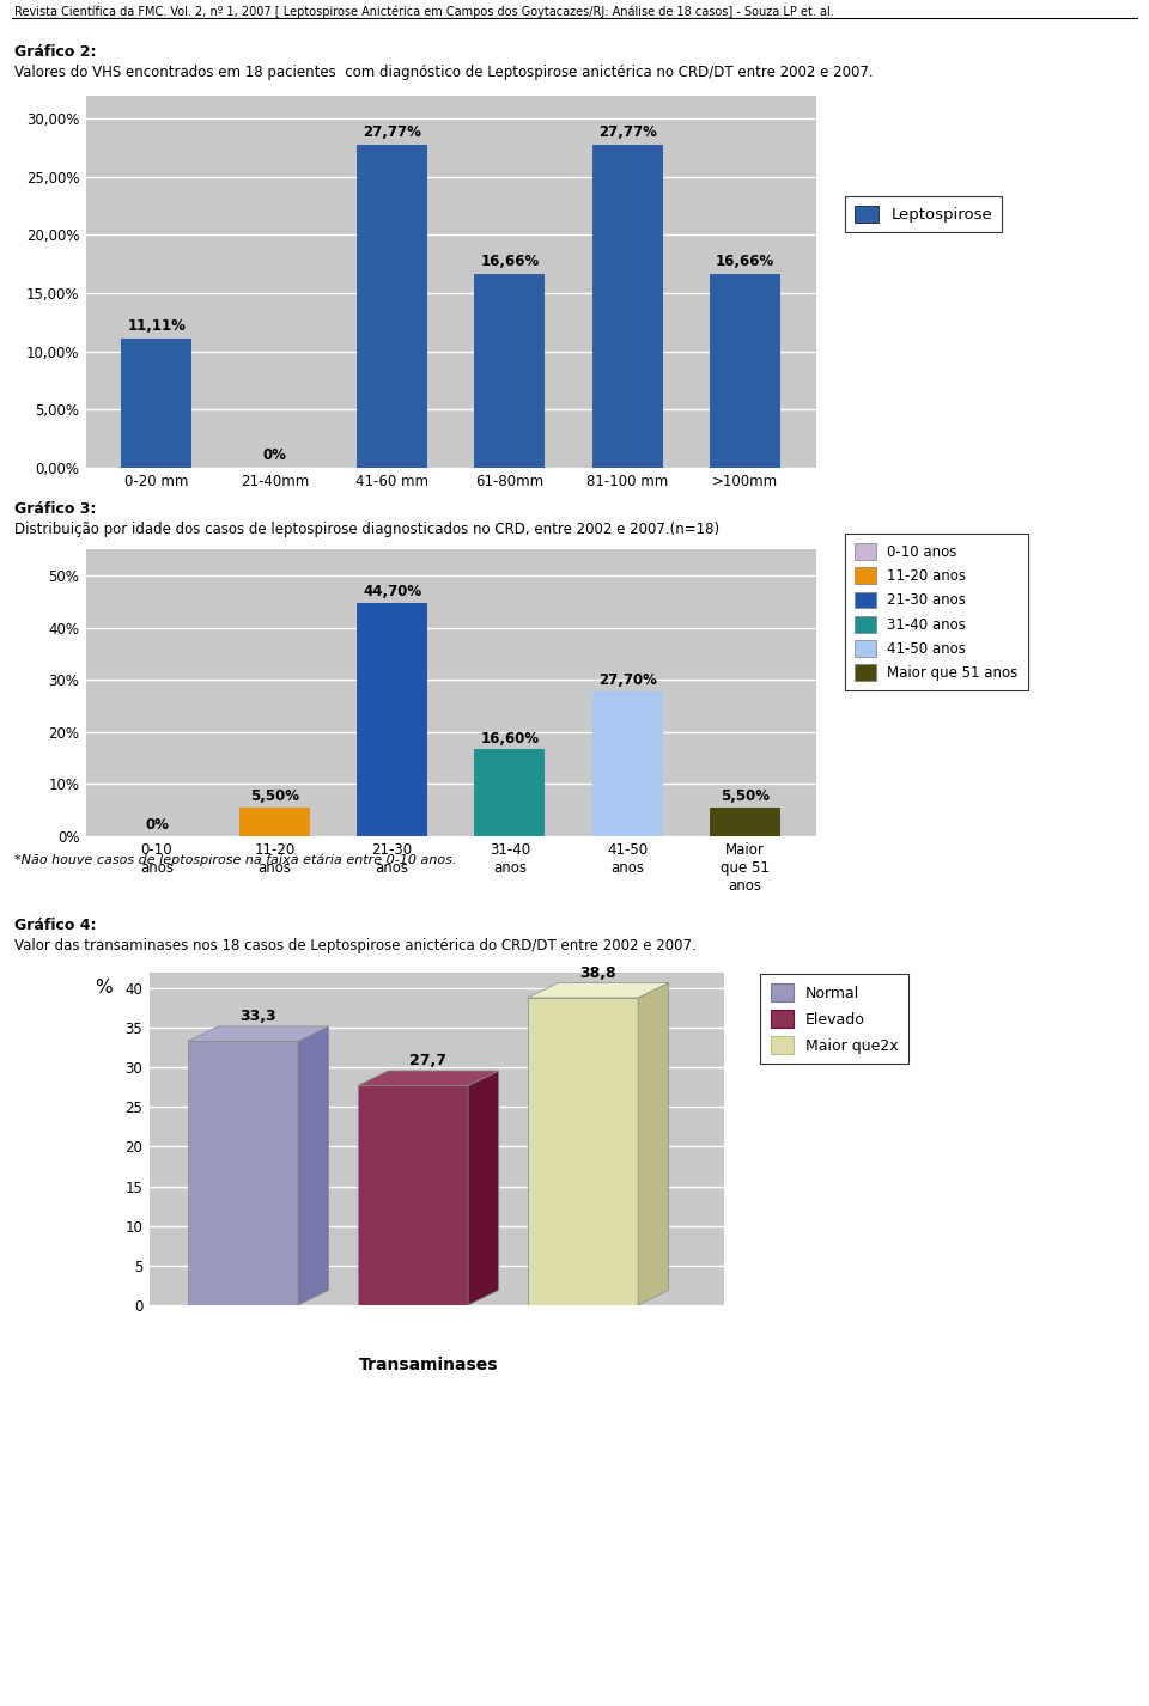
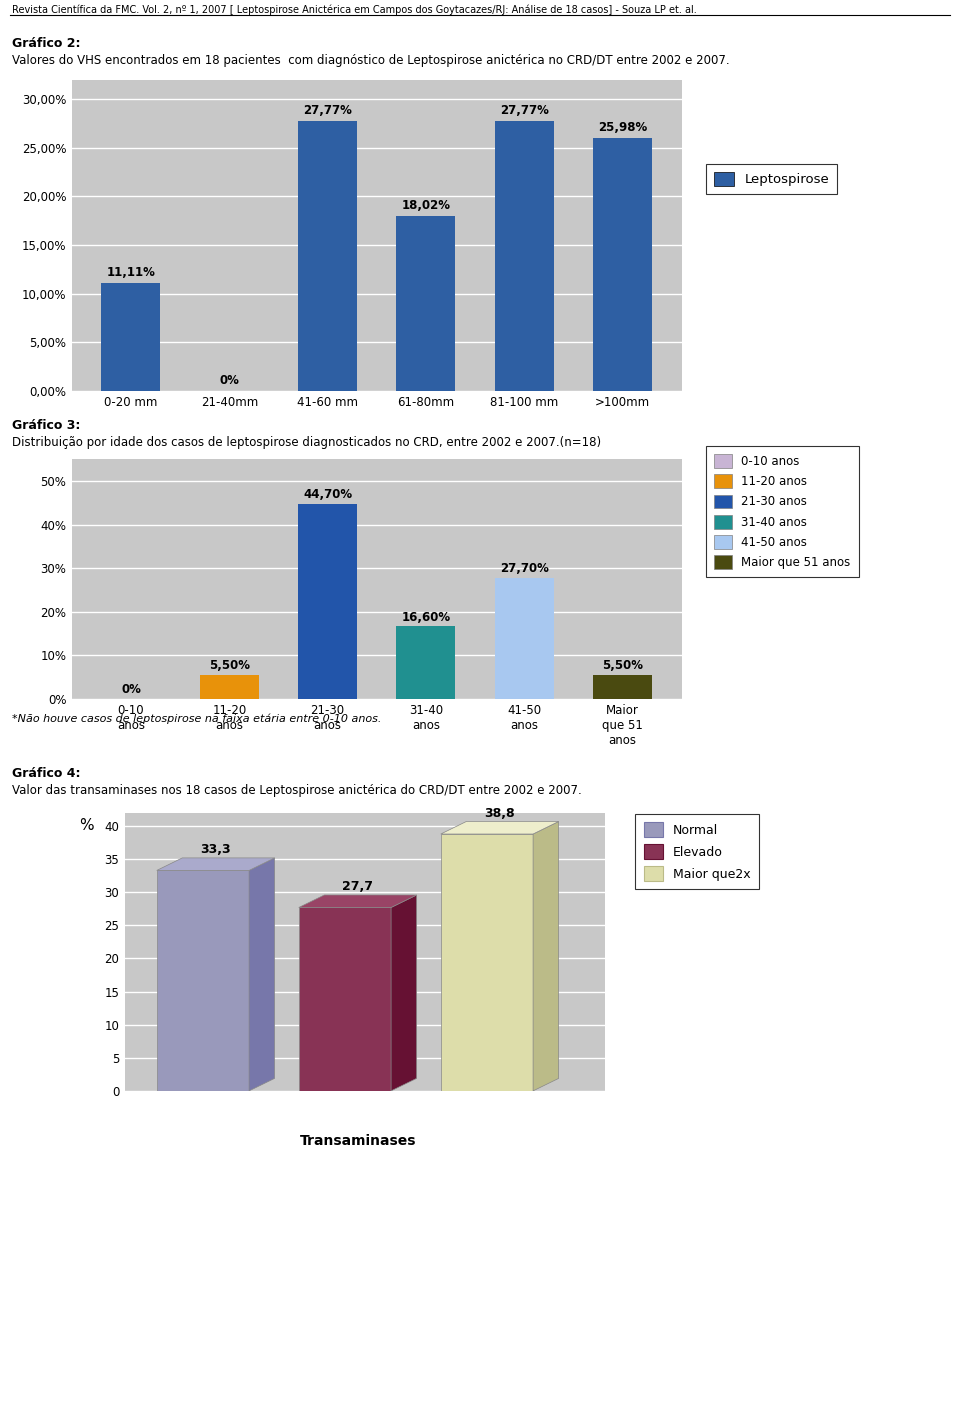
61-80mm: 16,66% -> 18,02%
>100mm: 16,66% -> 25,98%
